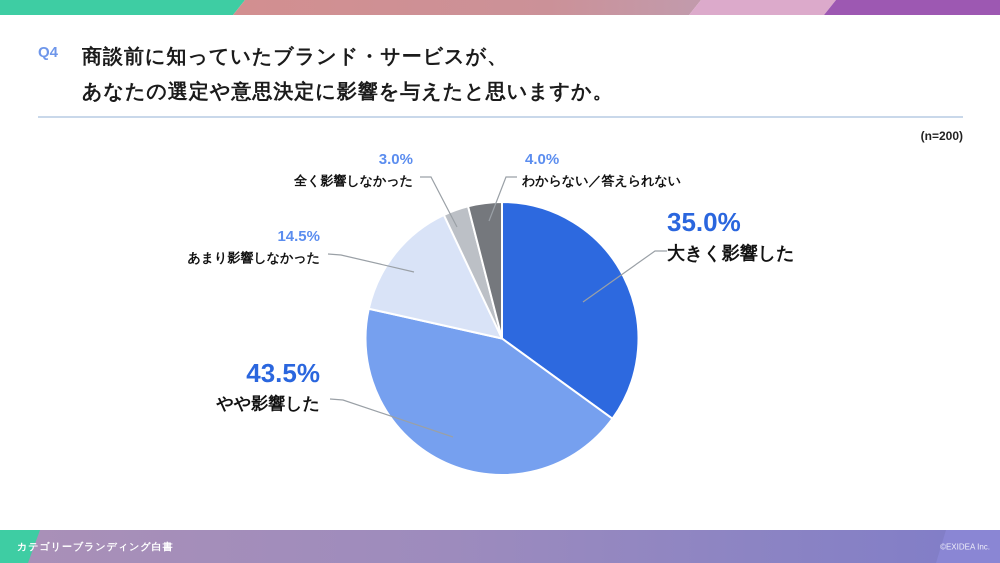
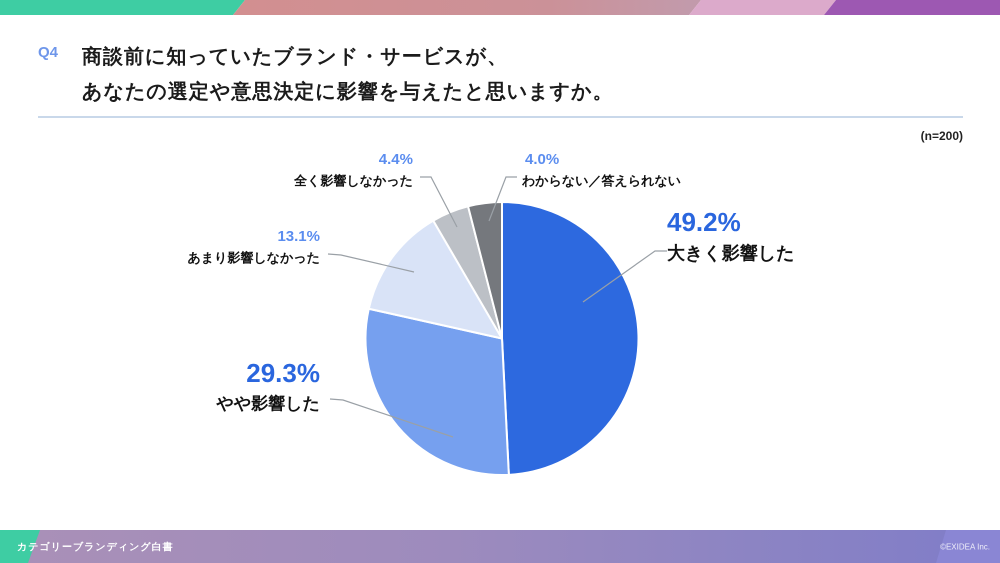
大きく影響した: 35.0% -> 49.2%
やや影響した: 43.5% -> 29.3%
あまり影響しなかった: 14.5% -> 13.1%
全く影響しなかった: 3.0% -> 4.4%
